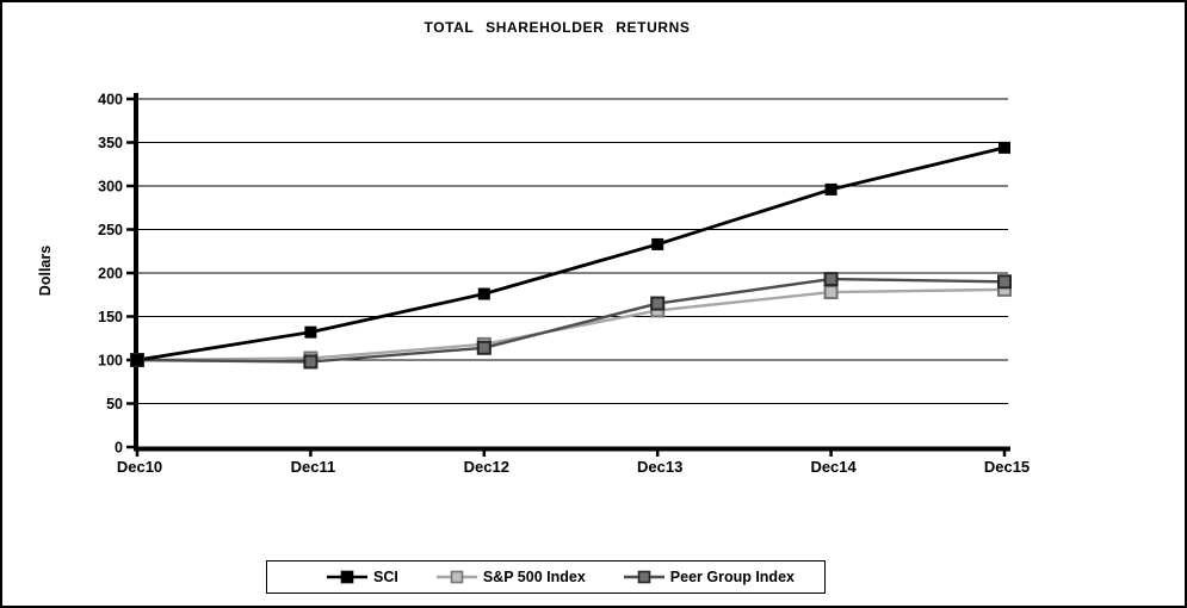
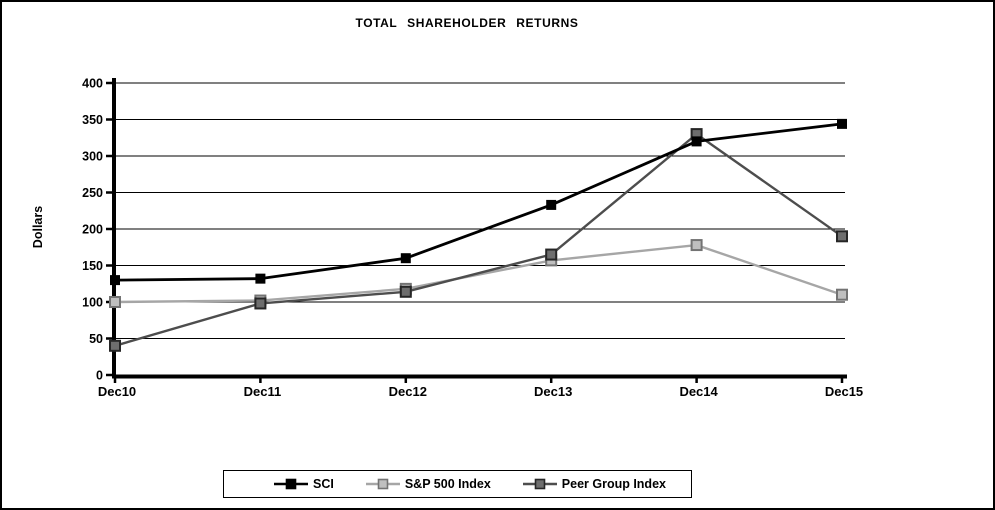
SCI/Dec10: 100 -> 130
Peer Group Index/Dec10: 100 -> 40
SCI/Dec12: 180 -> 160
SCI/Dec14: 300 -> 320
Peer Group Index/Dec14: 190 -> 330
S&P 500 Index/Dec15: 180 -> 110
